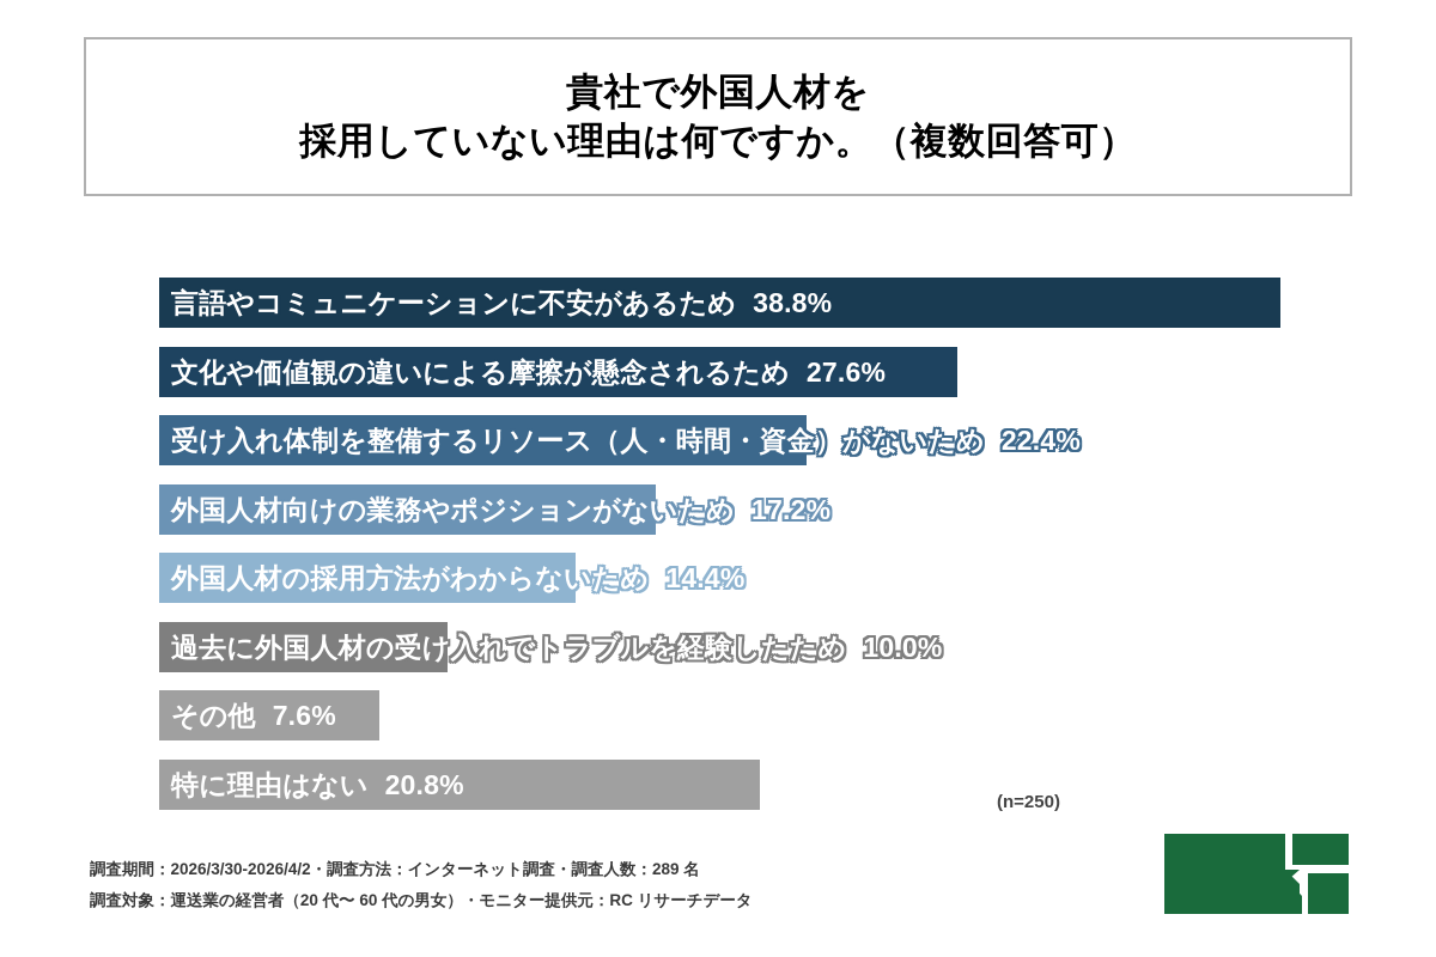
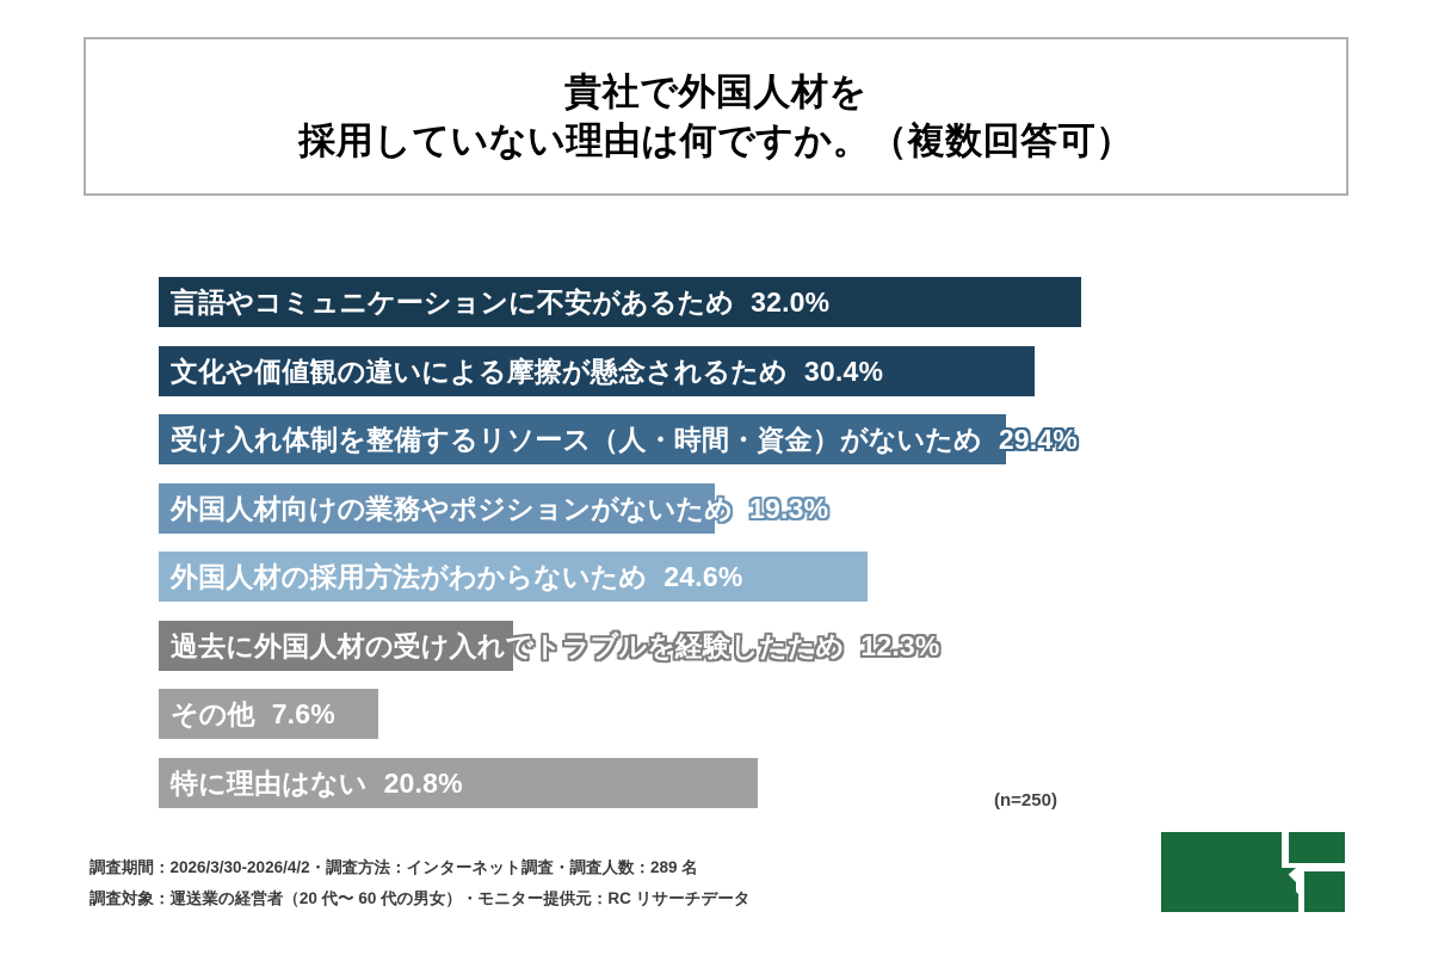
言語やコミュニケーションに不安があるため: 38.8% -> 32.0%
文化や価値観の違いによる摩擦が懸念されるため: 27.6% -> 30.4%
受け入れ体制を整備するリソース（人・時間・資金）がないため: 22.4% -> 29.4%
外国人材向けの業務やポジションがないため: 17.2% -> 19.3%
外国人材の採用方法がわからないため: 14.4% -> 24.6%
過去に外国人材の受け入れでトラブルを経験したため: 10.0% -> 12.3%
